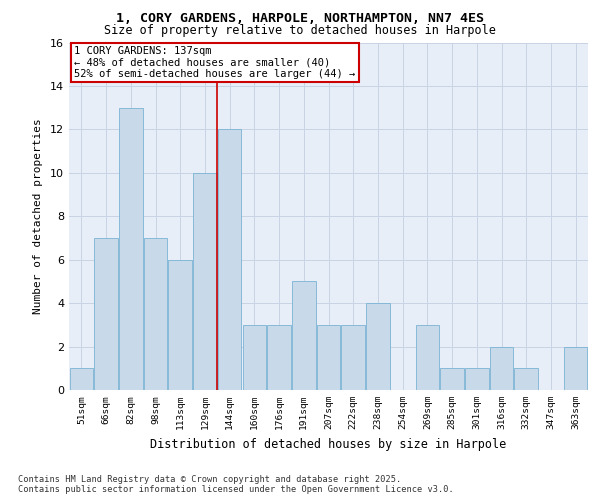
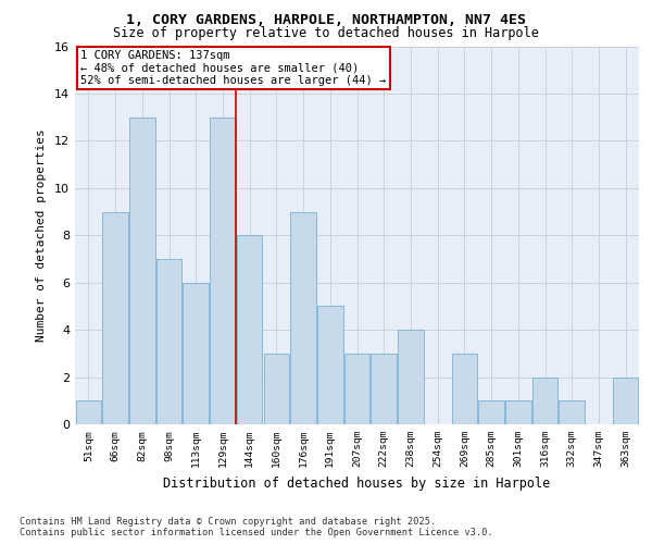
66sqm: 7 -> 9
129sqm: 10 -> 13
144sqm: 12 -> 8
176sqm: 3 -> 9
